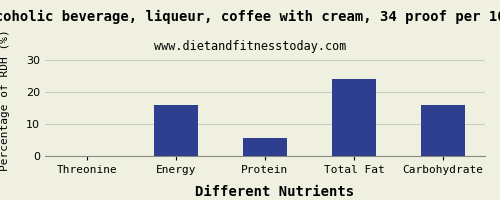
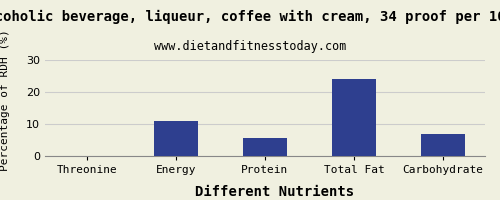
Energy: 16.0 -> 11.0
Carbohydrate: 16.0 -> 7.0
